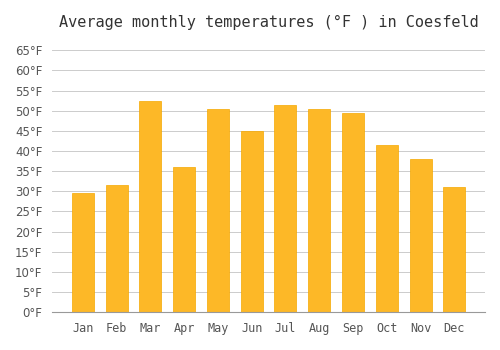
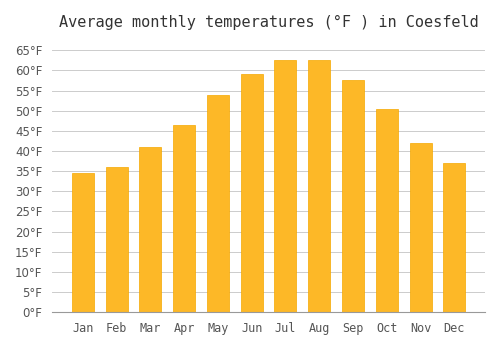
Jan: 29.5°F -> 34.5°F
Feb: 31.5°F -> 36.0°F
Mar: 52.5°F -> 41.0°F
Apr: 36.0°F -> 46.5°F
May: 50.5°F -> 54.0°F
Jun: 45.0°F -> 59.0°F
Jul: 51.5°F -> 62.5°F
Aug: 50.5°F -> 62.5°F
Sep: 49.5°F -> 57.5°F
Oct: 41.5°F -> 50.5°F
Nov: 38.0°F -> 42.0°F
Dec: 31.0°F -> 37.0°F
